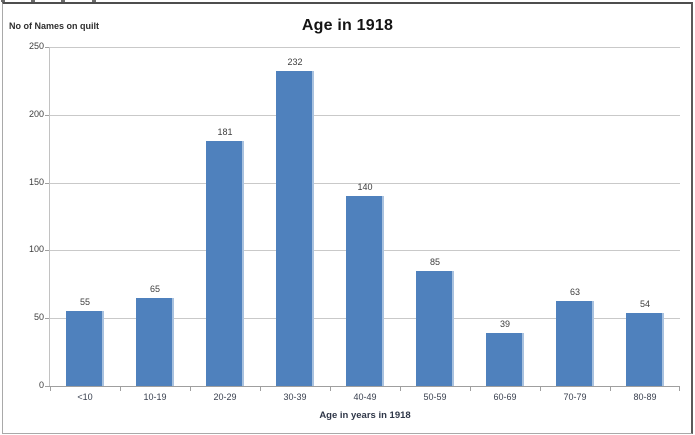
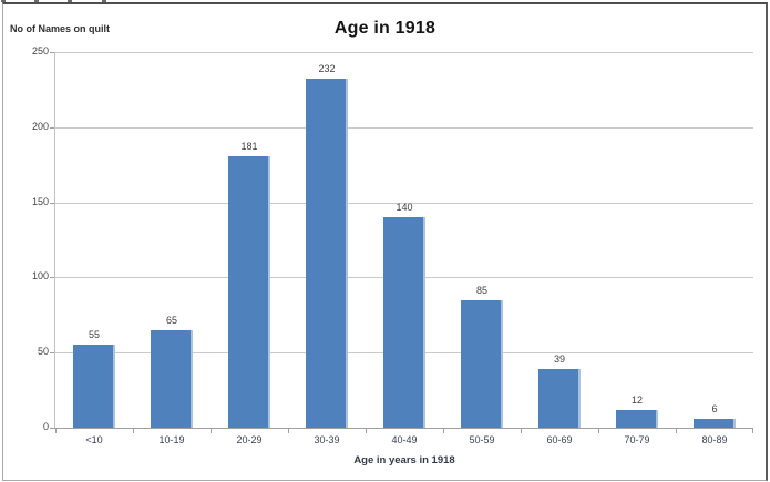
70-79: 63 -> 12
80-89: 54 -> 6
